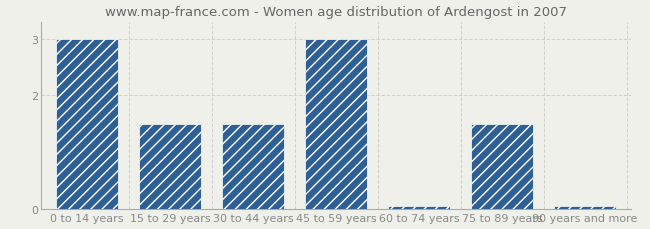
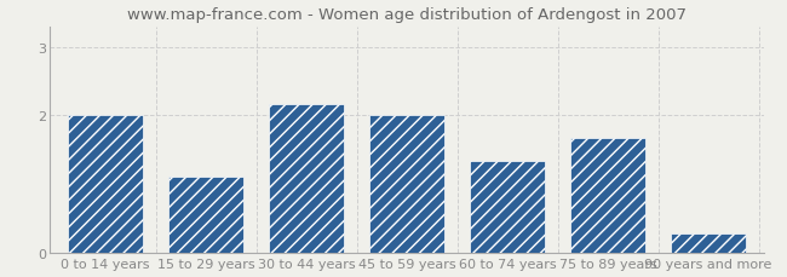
0 to 14 years: 3.00 -> 2.00
15 to 29 years: 1.50 -> 1.12
30 to 44 years: 1.50 -> 2.16
45 to 59 years: 3.00 -> 2.00
60 to 74 years: 0.05 -> 1.34
75 to 89 years: 1.50 -> 1.68
90 years and more: 0.05 -> 0.28
